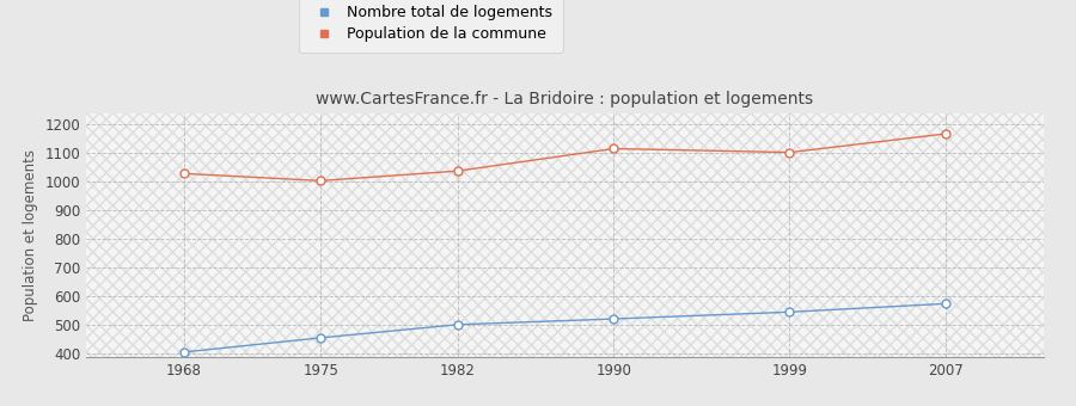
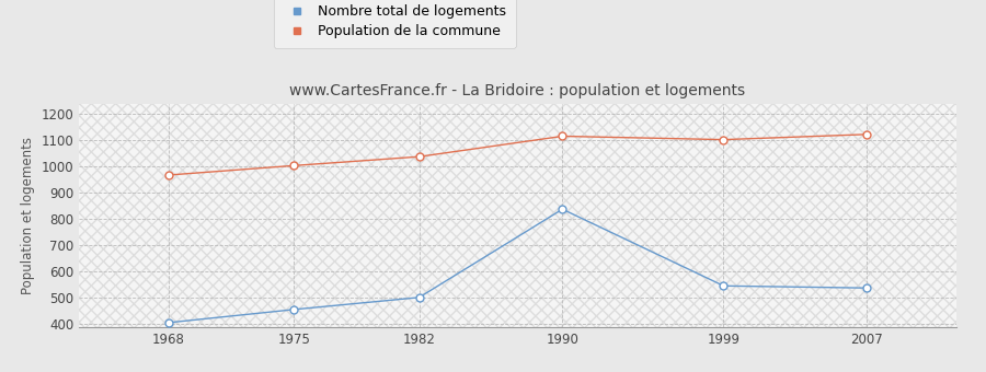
Population de la commune/1968: 1026 -> 965
Nombre total de logements/1990: 519 -> 835
Nombre total de logements/2007: 572 -> 535
Population de la commune/2007: 1165 -> 1120
